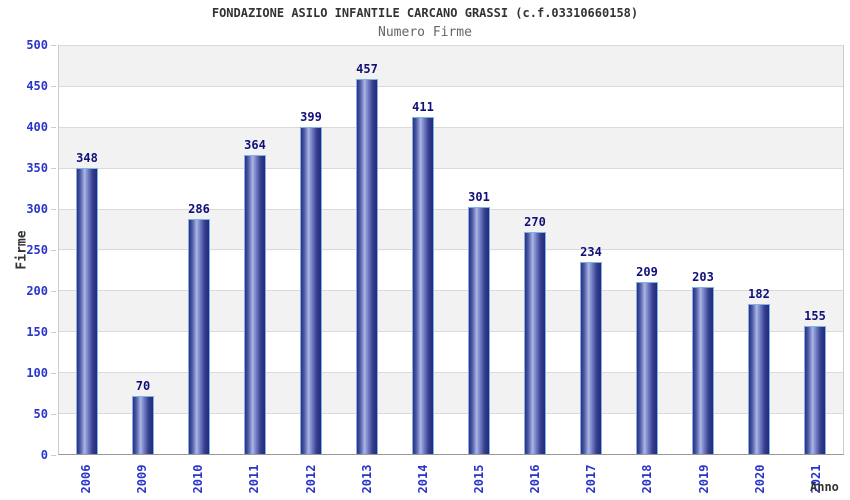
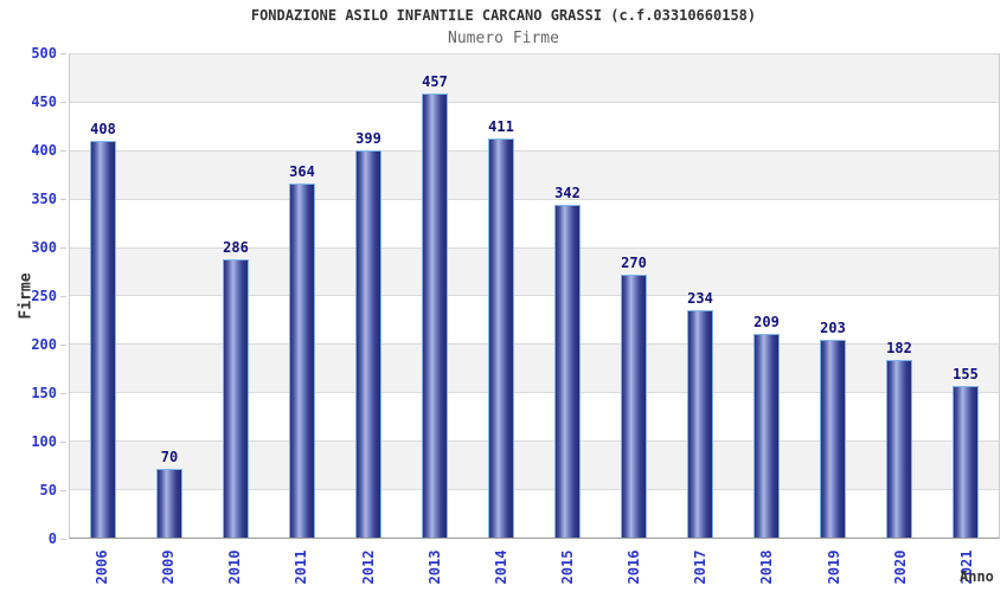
2006: 348 -> 408
2015: 301 -> 342
